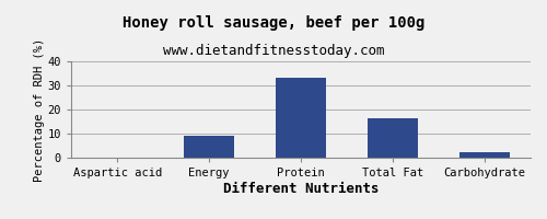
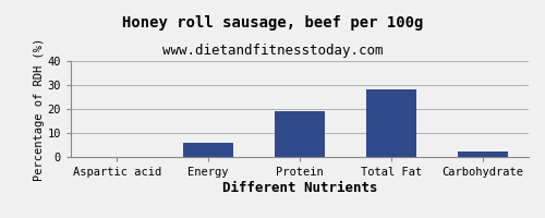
Energy: 9.2 -> 6.0
Protein: 33.3 -> 19.0
Total Fat: 16.4 -> 28.0
